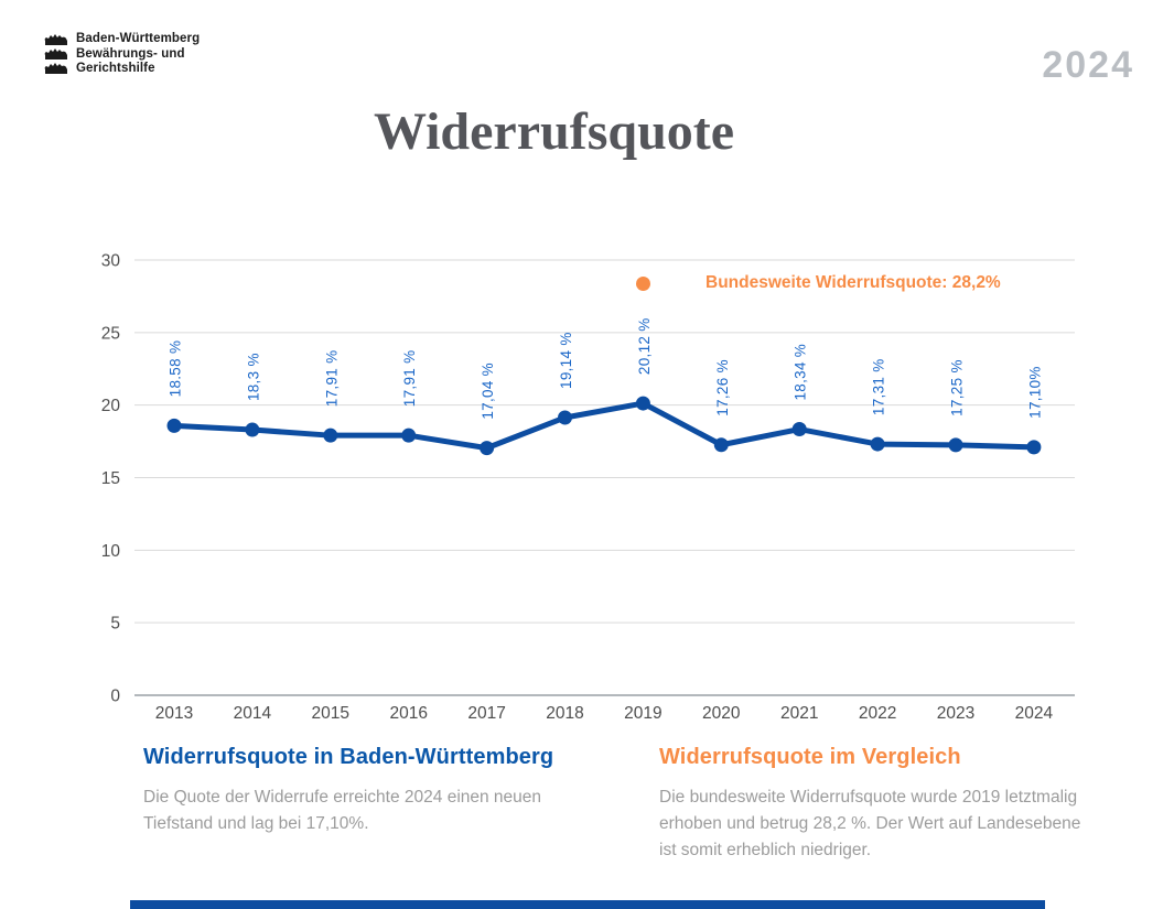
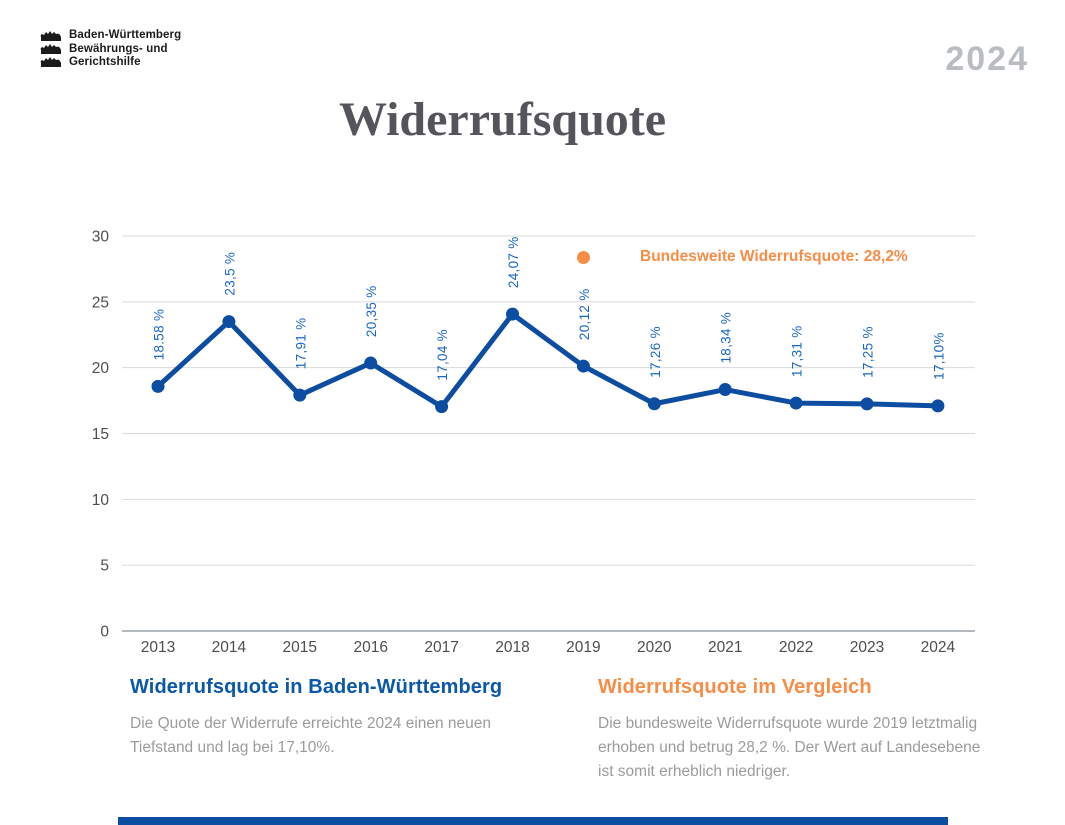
2014: 18,3 -> 23,5
2016: 17,91 -> 20,35
2018: 19,14 -> 24,07
